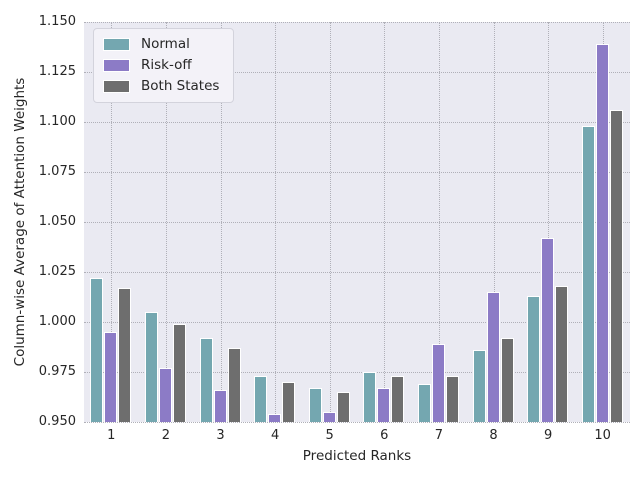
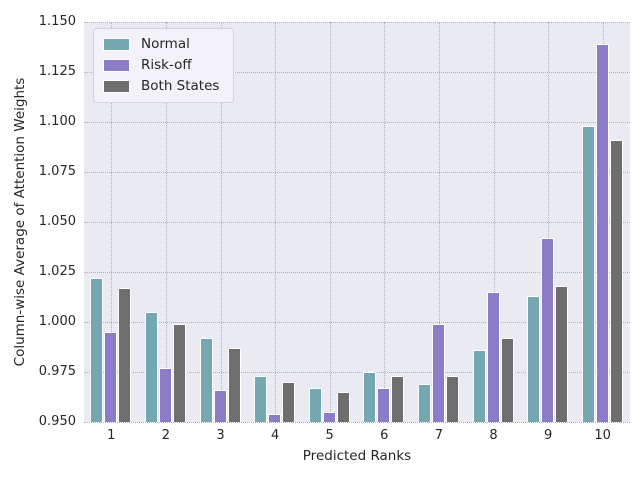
Risk-off/7: 0.989 -> 0.999
Both States/10: 1.106 -> 1.091
